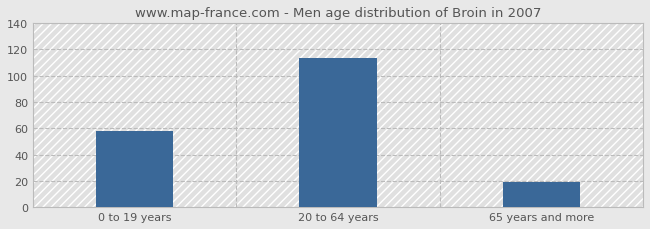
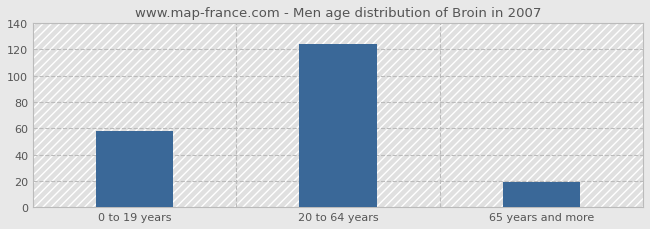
20 to 64 years: 113 -> 124
